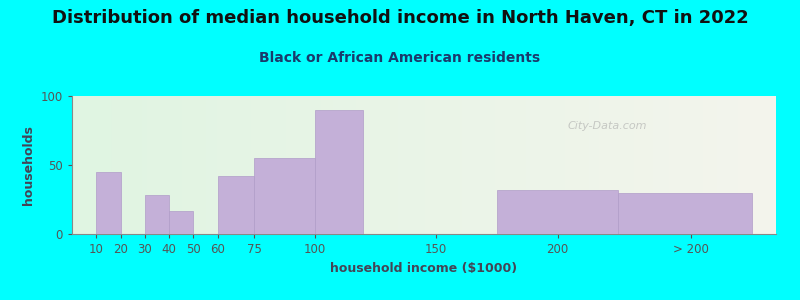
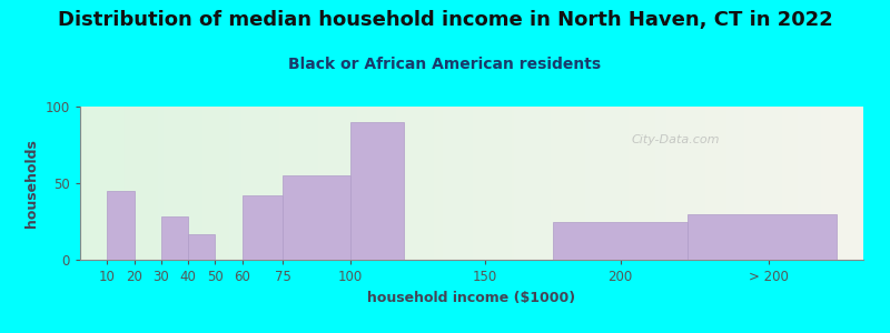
200: 32 -> 25
